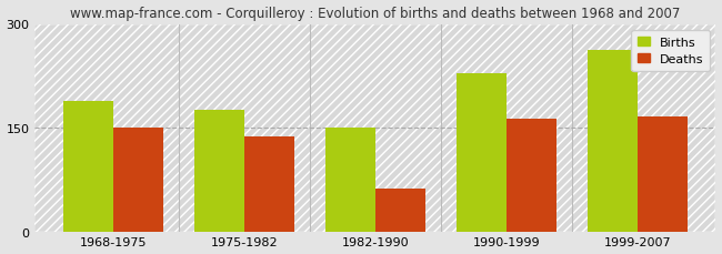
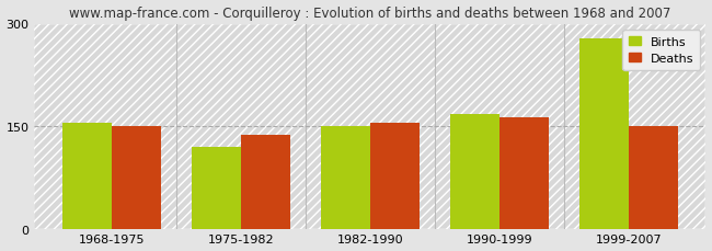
Births/1968-1975: 188 -> 155
Births/1975-1982: 176 -> 120
Deaths/1982-1990: 62 -> 155
Births/1990-1999: 228 -> 168
Births/1999-2007: 262 -> 278
Deaths/1999-2007: 166 -> 150
